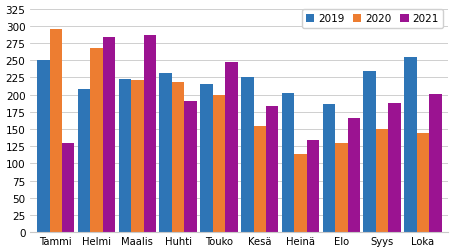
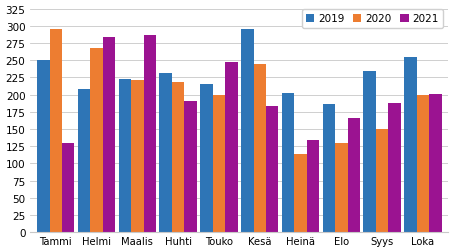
2019/Kesä: 225 -> 296
2020/Kesä: 155 -> 244
2020/Loka: 144 -> 200
